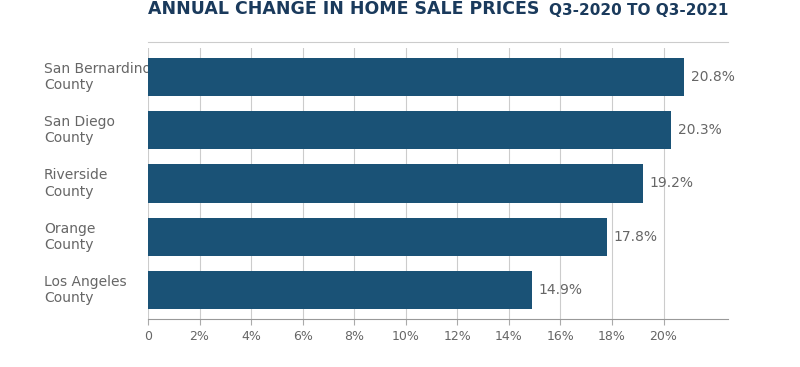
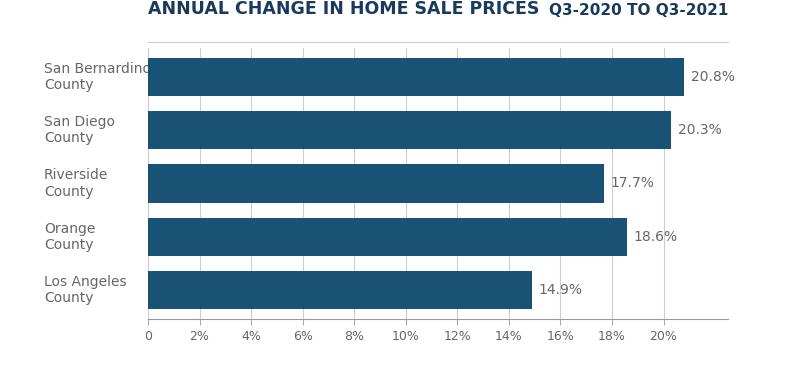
Riverside County: 19.2% -> 17.7%
Orange County: 17.8% -> 18.6%
